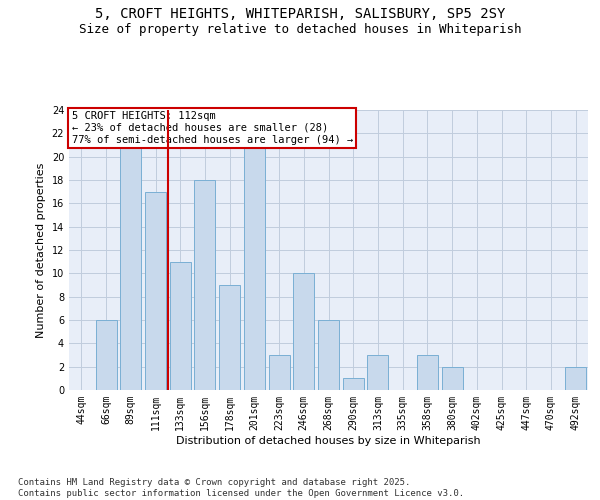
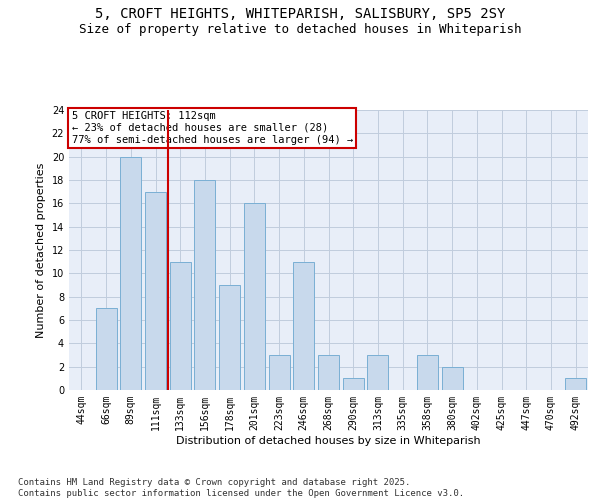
66sqm: 6 -> 7
89sqm: 21 -> 20
201sqm: 21 -> 16
246sqm: 10 -> 11
268sqm: 6 -> 3
492sqm: 2 -> 1
